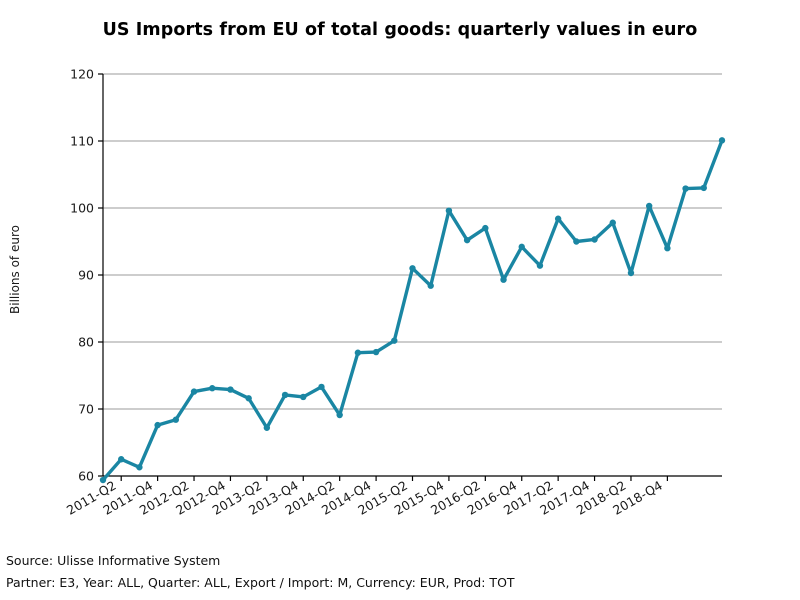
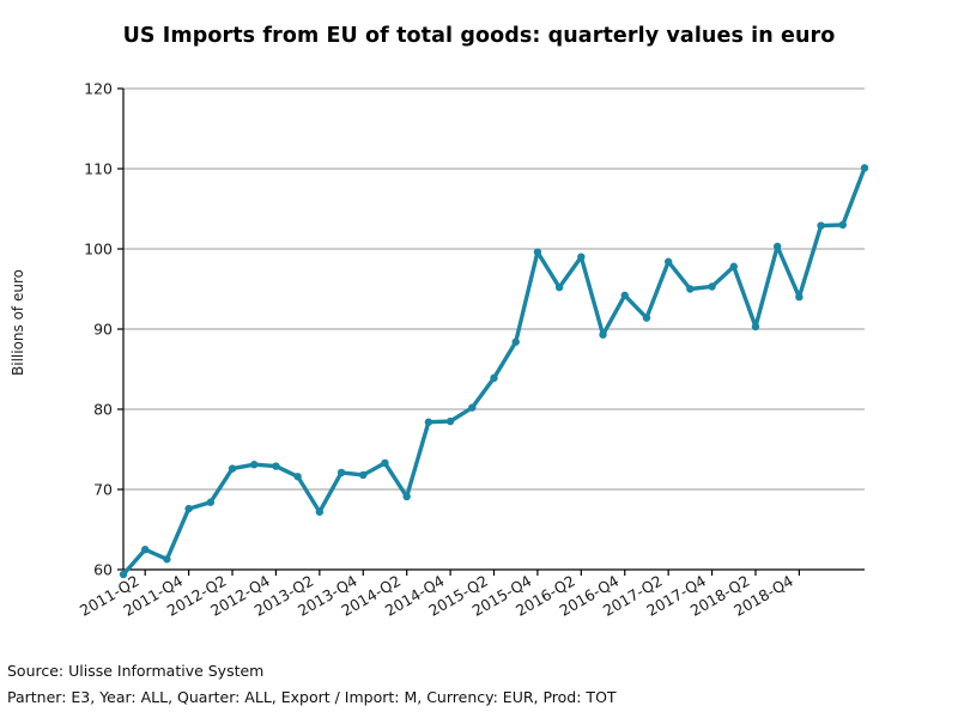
2015-Q2: 91 -> 84
2016-Q2: 97 -> 99
